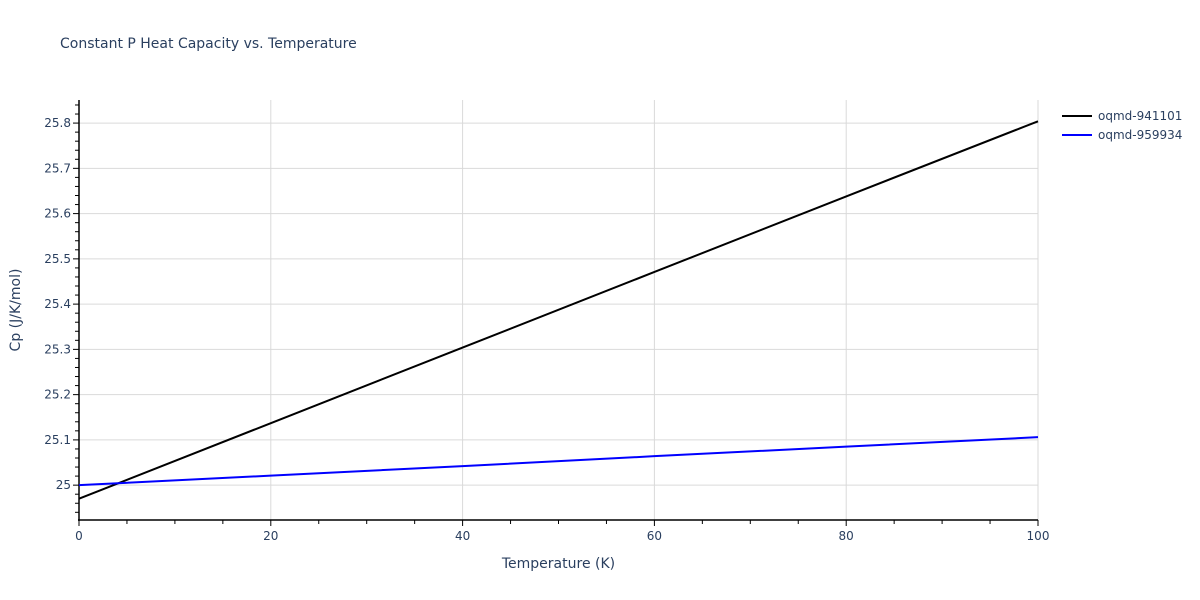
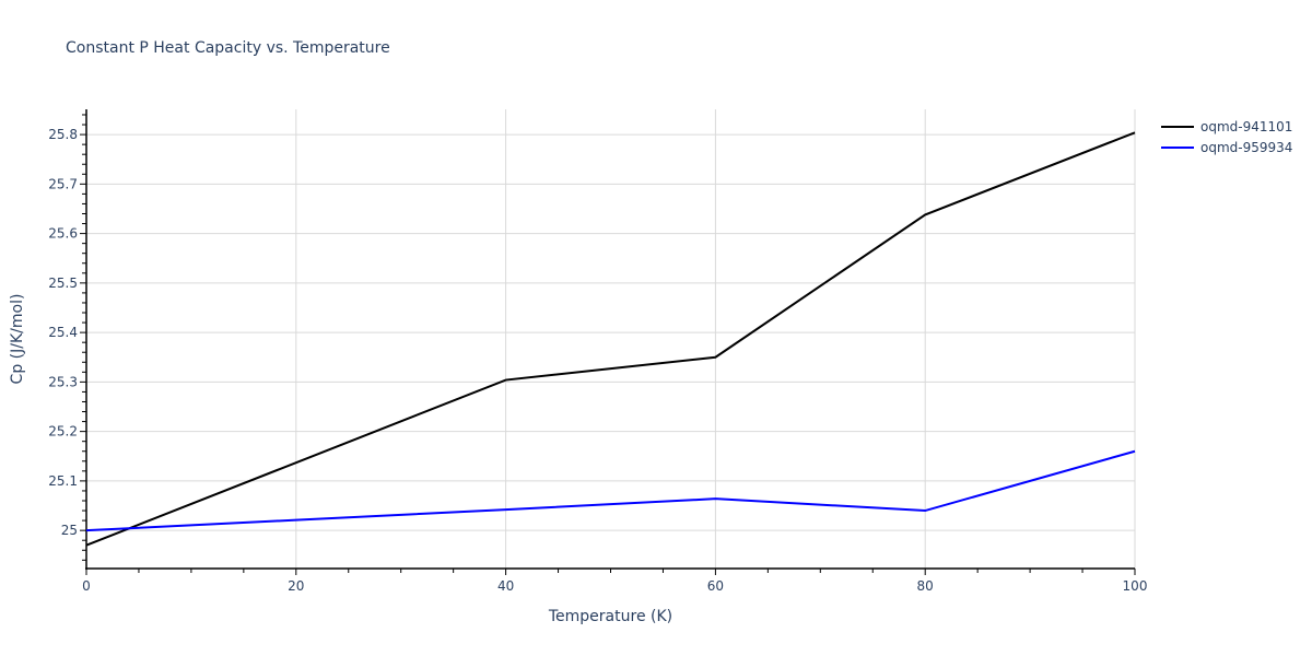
oqmd-941101/60: 25.47 -> 25.35
oqmd-959934/80: 25.09 -> 25.04
oqmd-959934/100: 25.11 -> 25.16
